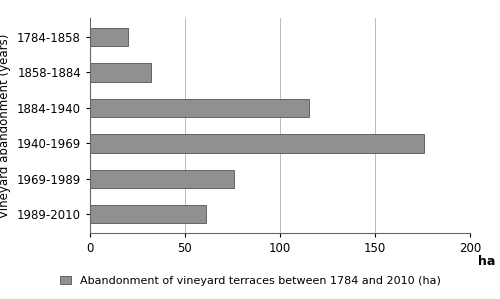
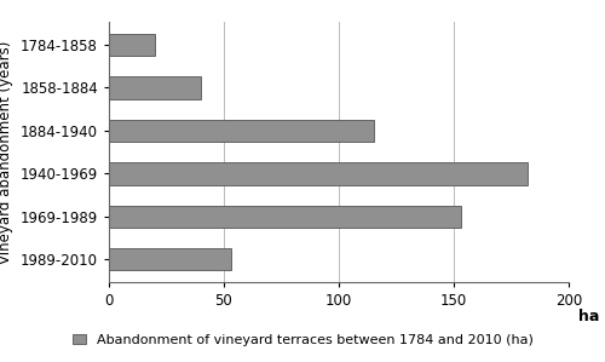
1858-1884: 32 -> 40
1940-1969: 176 -> 182
1969-1989: 76 -> 153
1989-2010: 61 -> 53
